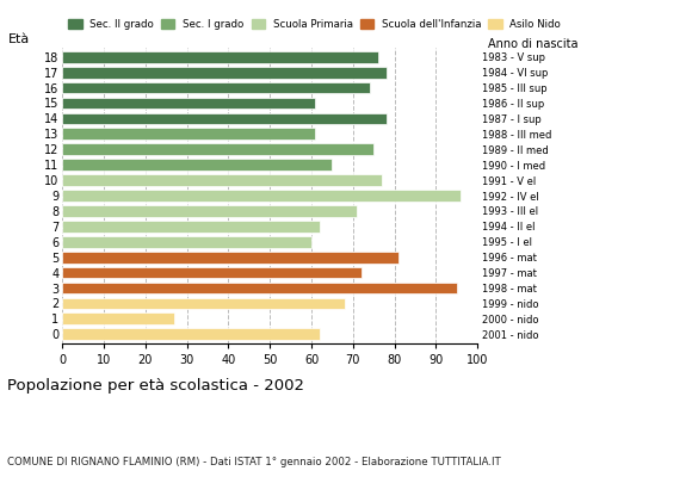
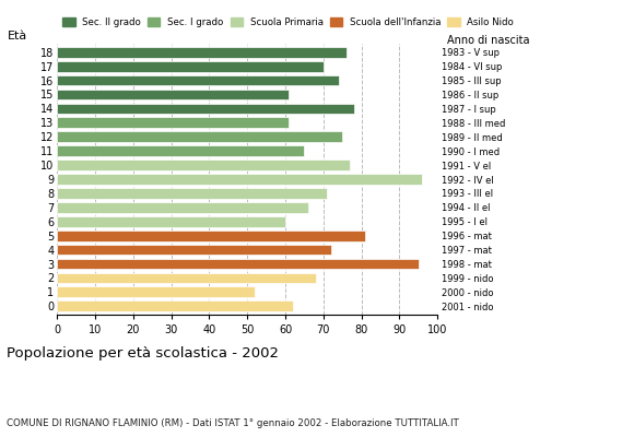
17: 78 -> 70
7: 62 -> 66
1: 27 -> 52
